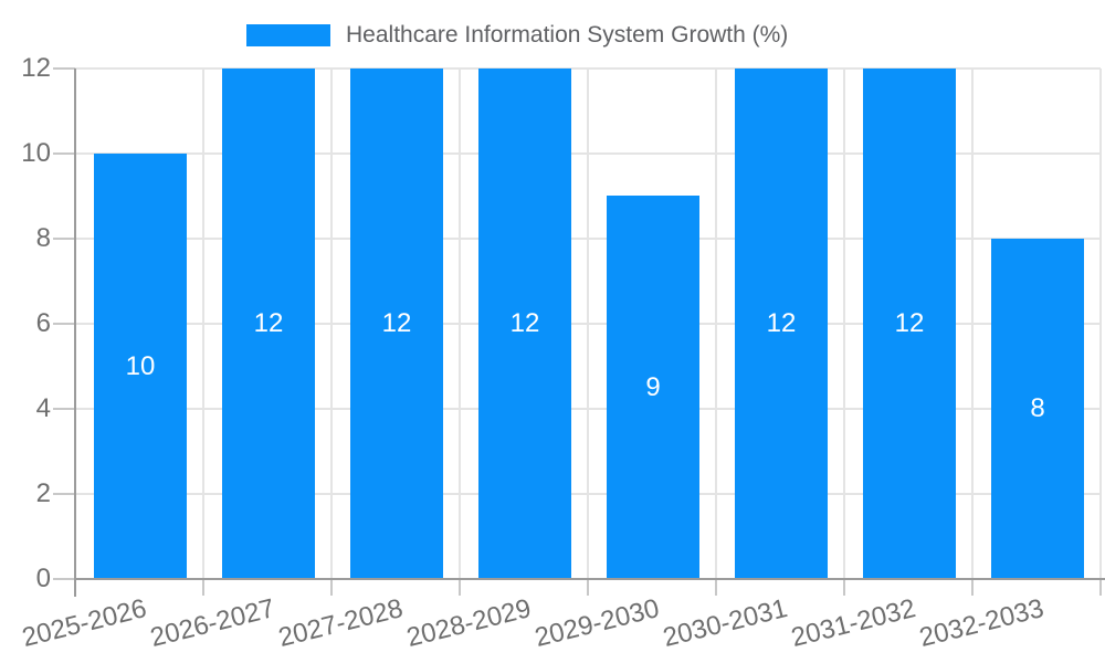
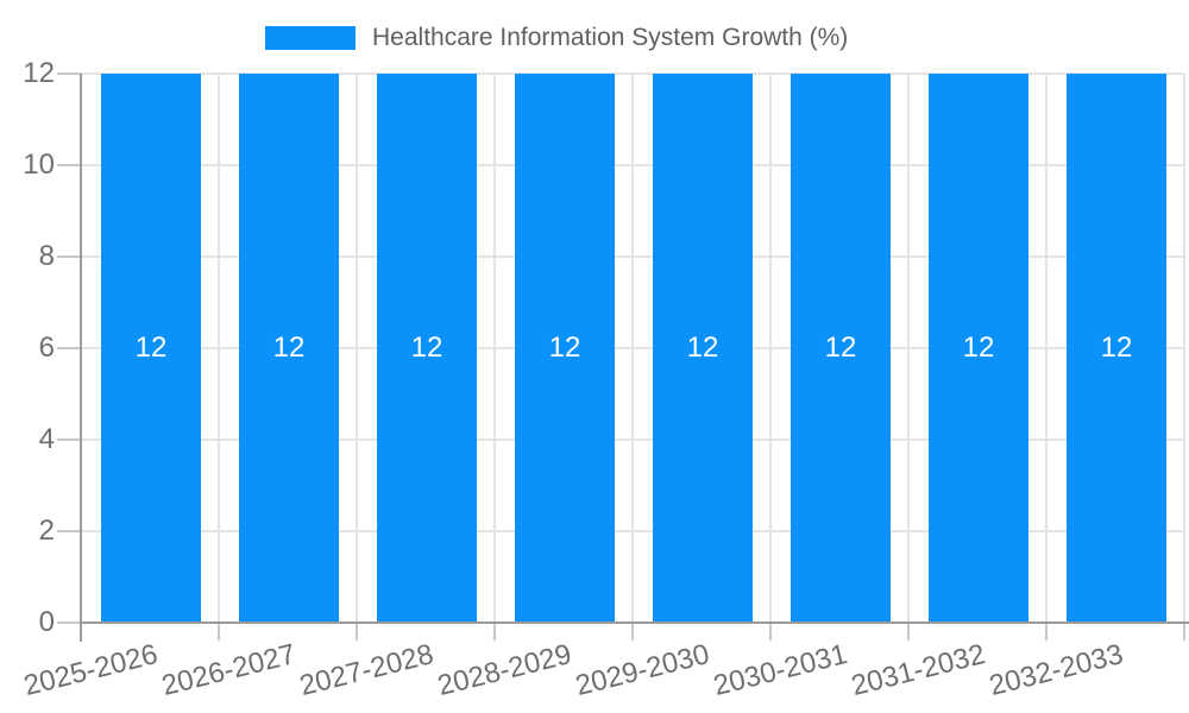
2025-2026: 10 -> 12
2029-2030: 9 -> 12
2032-2033: 8 -> 12
